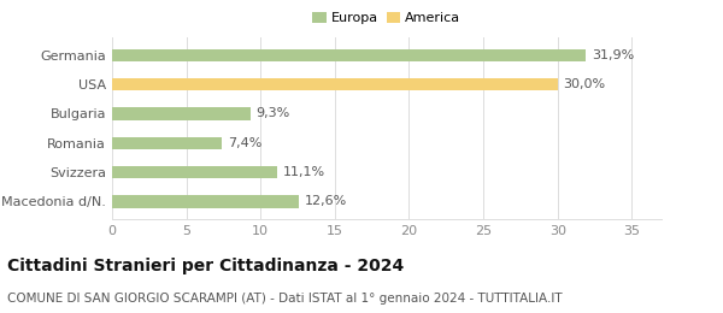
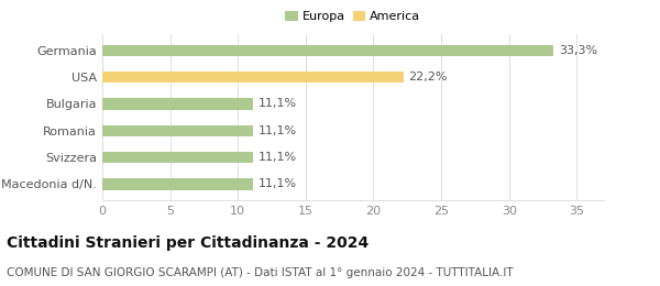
Germania: 31,9% -> 33,3%
USA: 30,0% -> 22,2%
Bulgaria: 9,3% -> 11,1%
Romania: 7,4% -> 11,1%
Macedonia d/N.: 12,6% -> 11,1%
